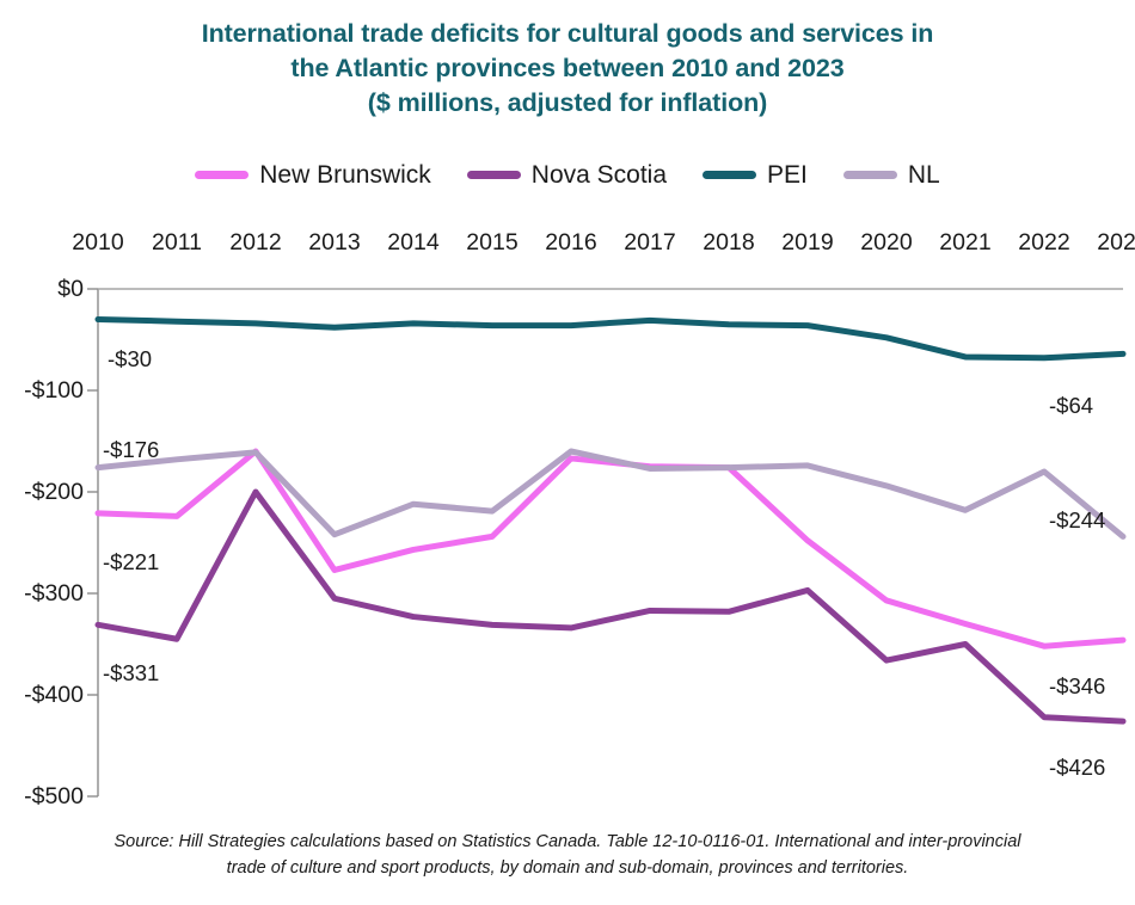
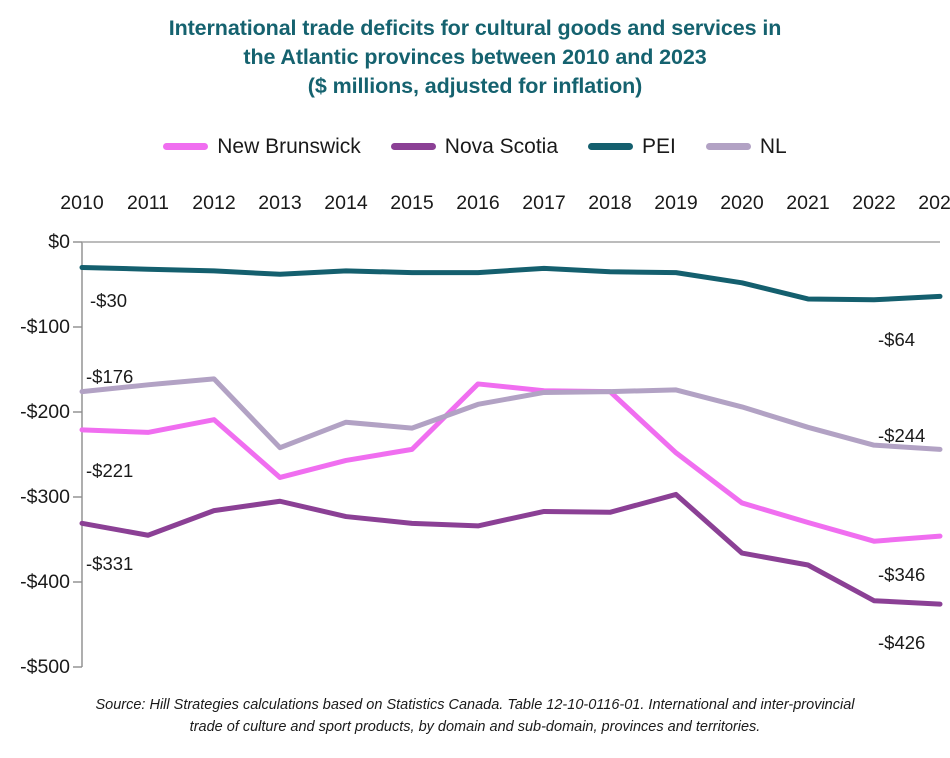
New Brunswick/2012: -$160 -> -$210
Nova Scotia/2012: -$200 -> -$320
NL/2016: -$160 -> -$190
Nova Scotia/2021: -$350 -> -$380
NL/2022: -$180 -> -$240
